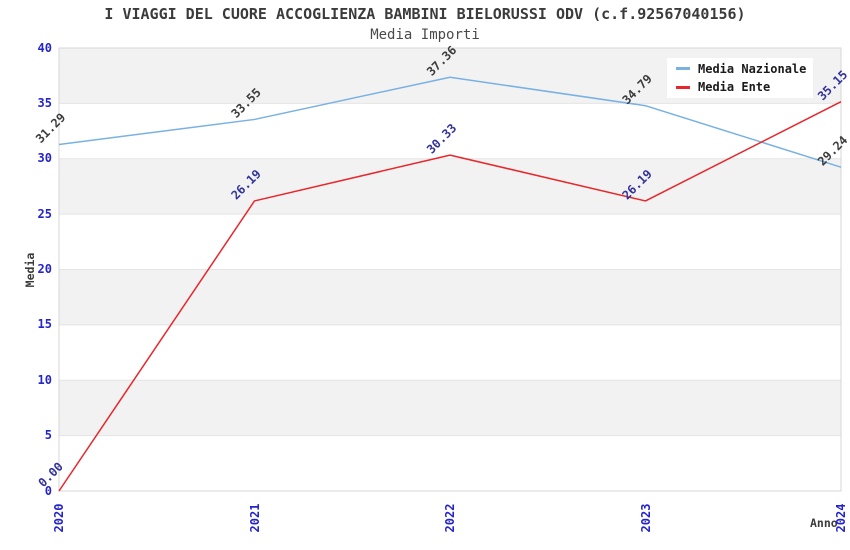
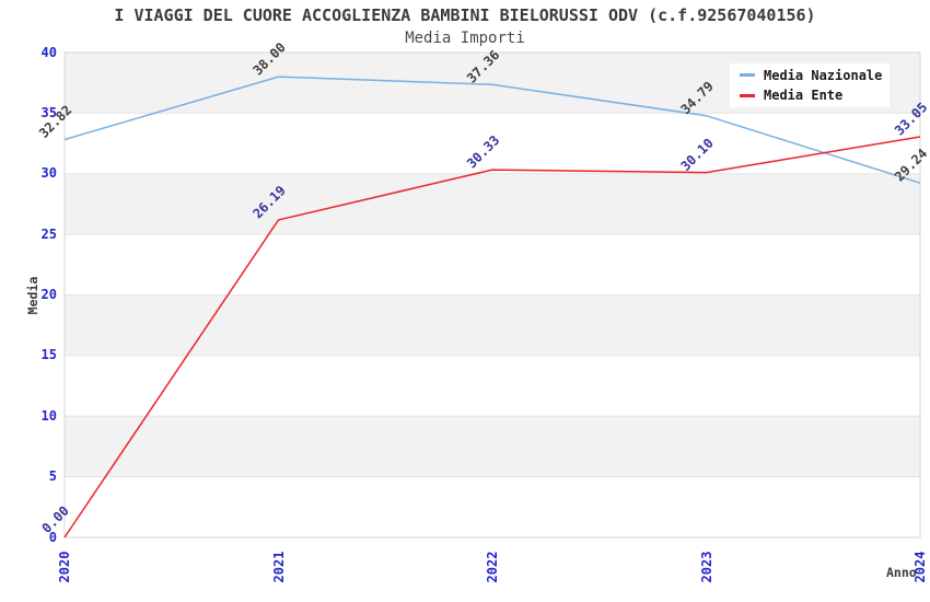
Media Nazionale/2020: 31.29 -> 32.82
Media Nazionale/2021: 33.55 -> 38.00
Media Ente/2023: 26.19 -> 30.10
Media Ente/2024: 35.15 -> 33.05
